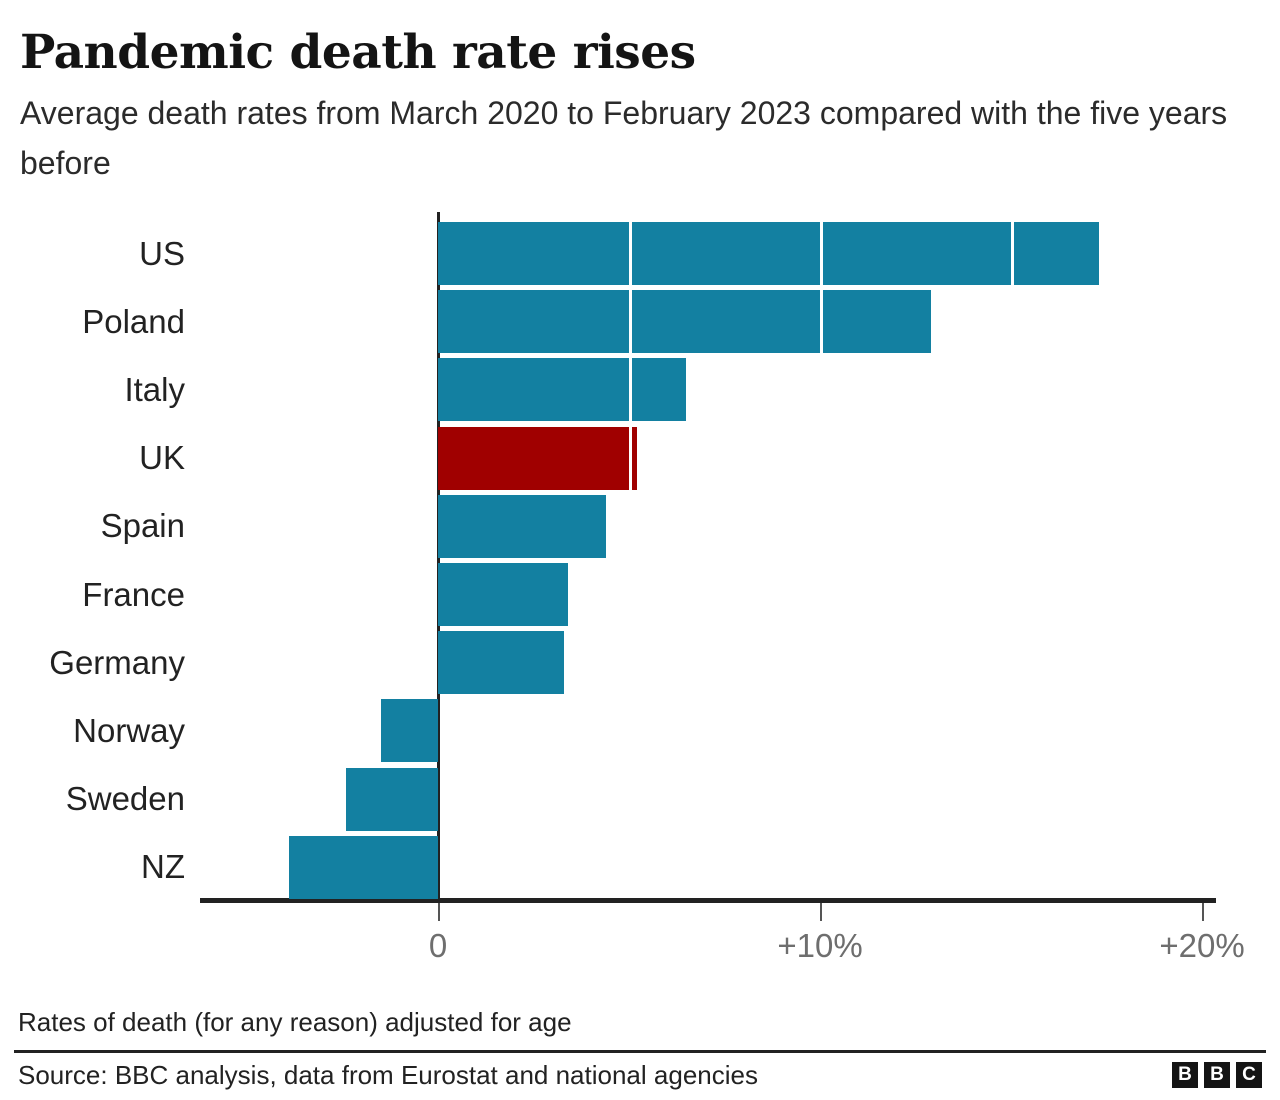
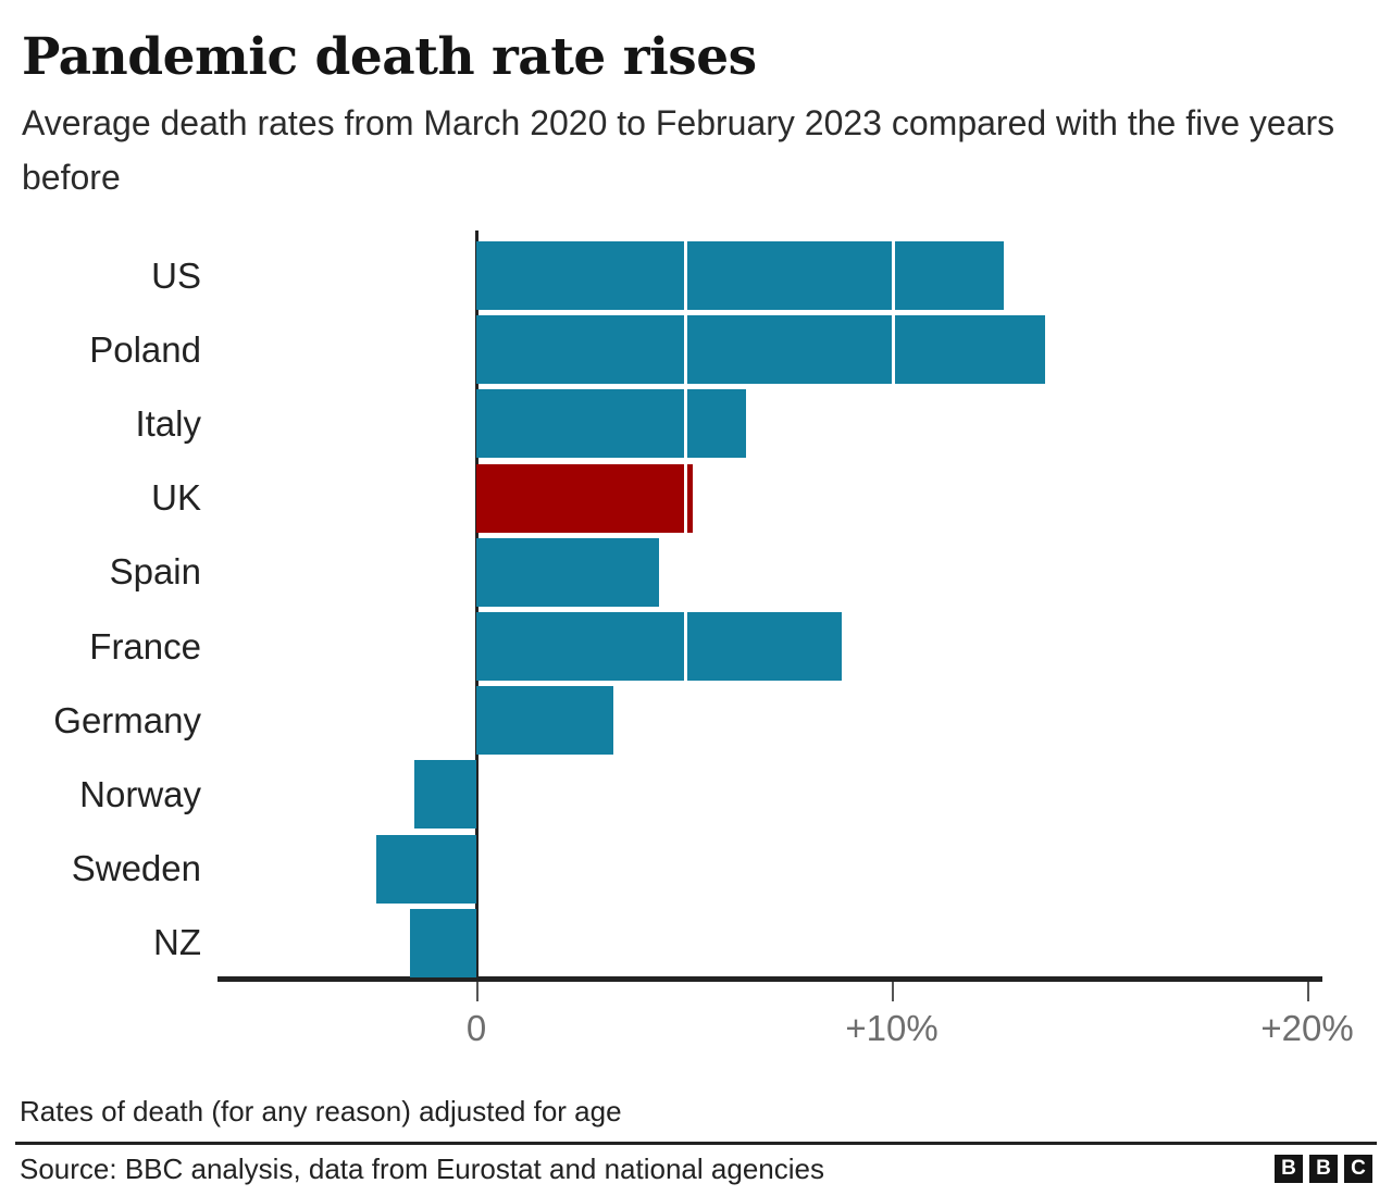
US: 17.3% -> 12.7%
Poland: 12.9% -> 13.7%
France: 3.4% -> 8.8%
NZ: -3.9% -> -1.6%
